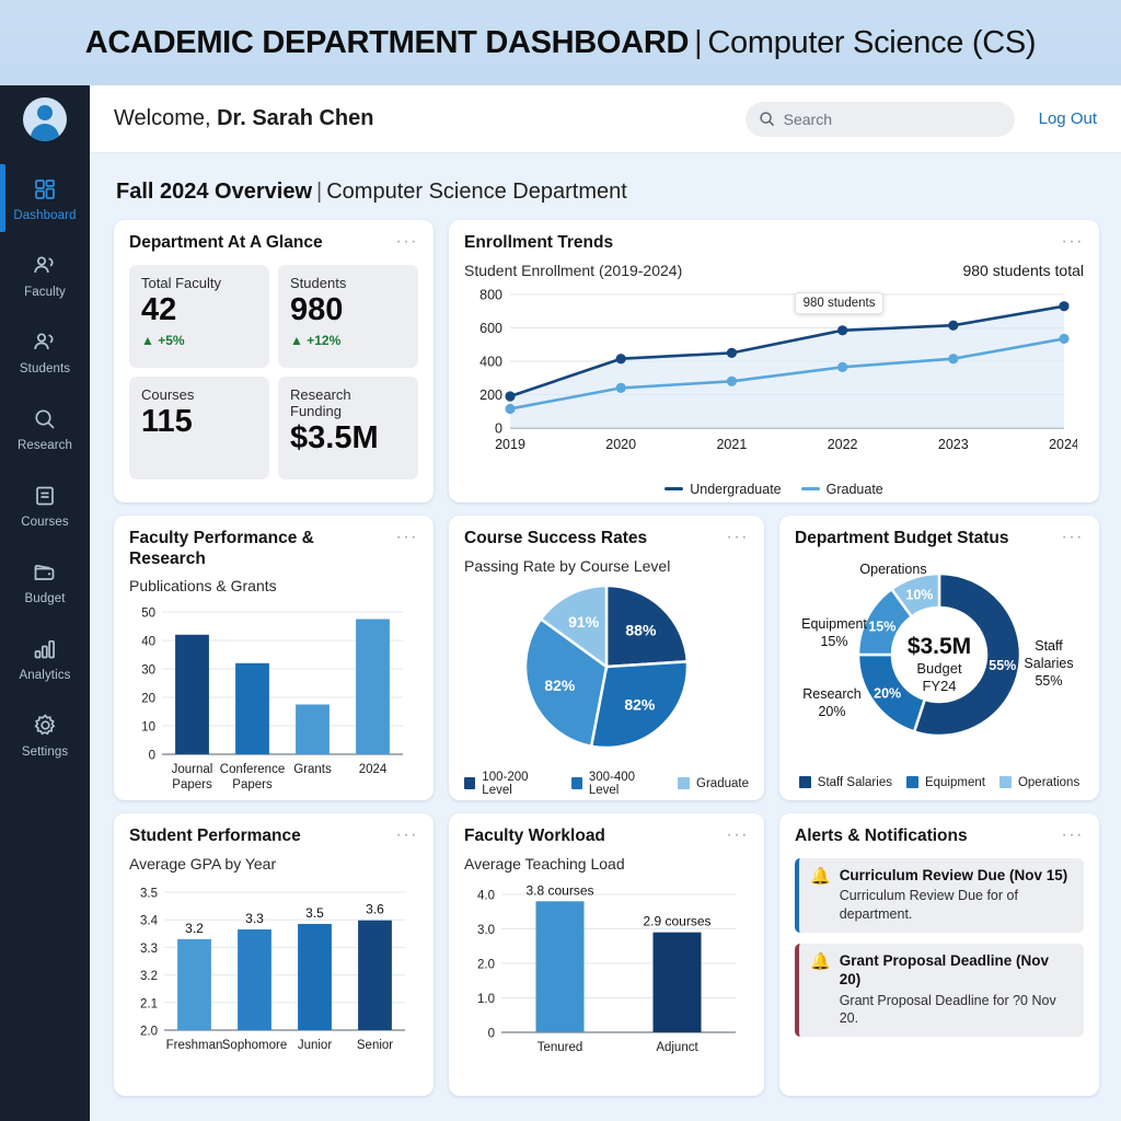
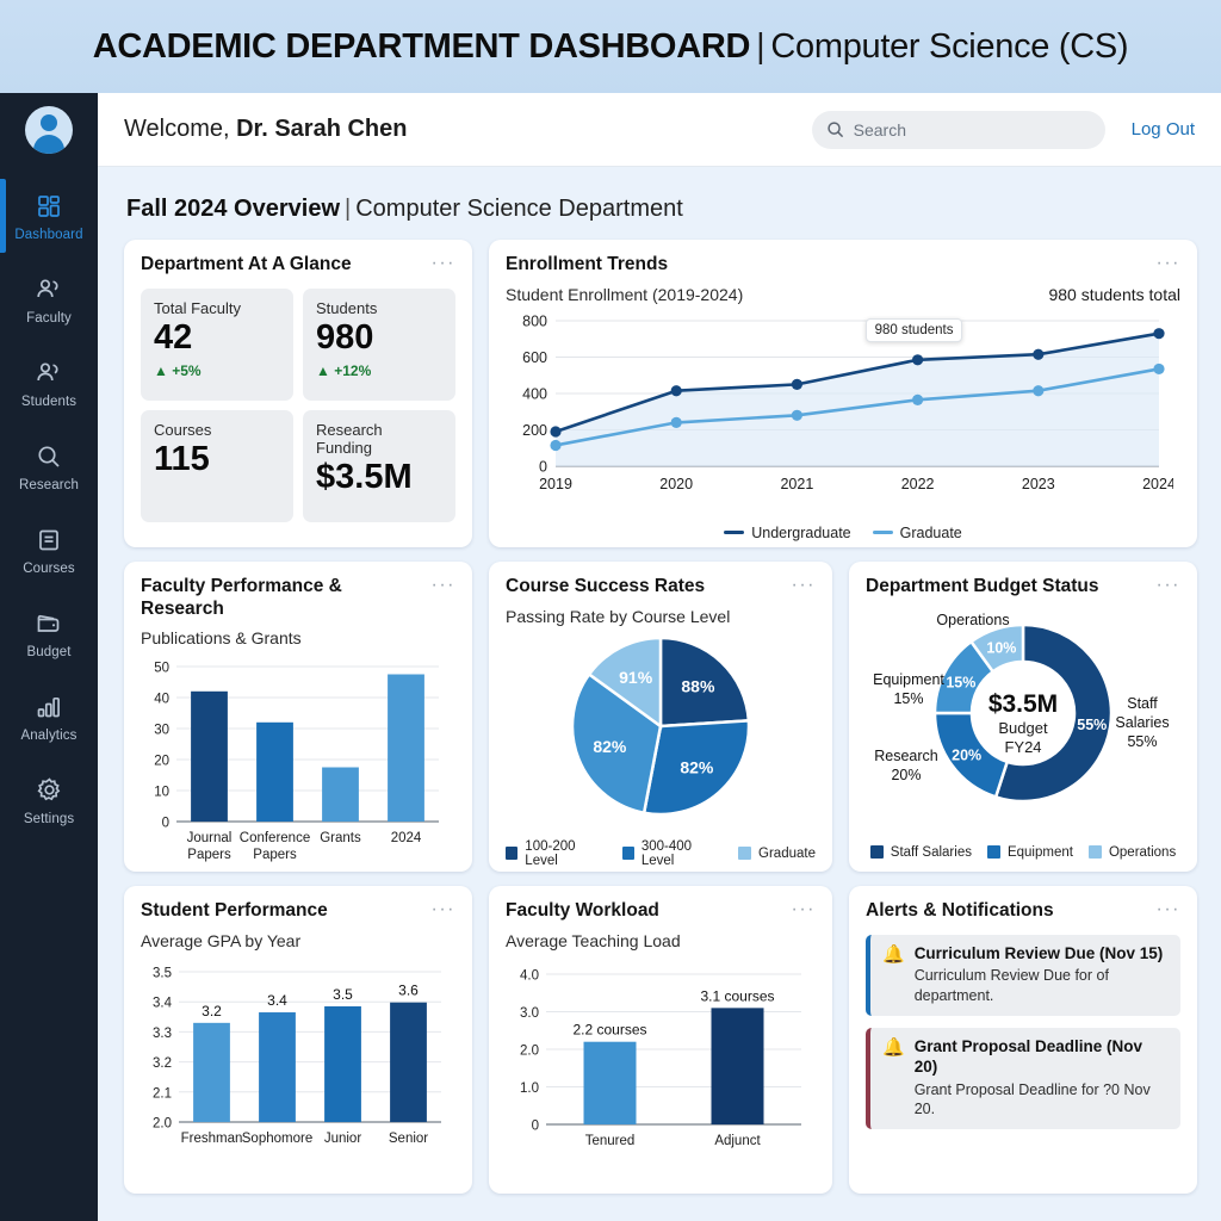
Student Performance/Sophomore: 3.3 -> 3.4
Faculty Workload/Tenured: 3.8 -> 2.2
Faculty Workload/Adjunct: 2.9 -> 3.1
